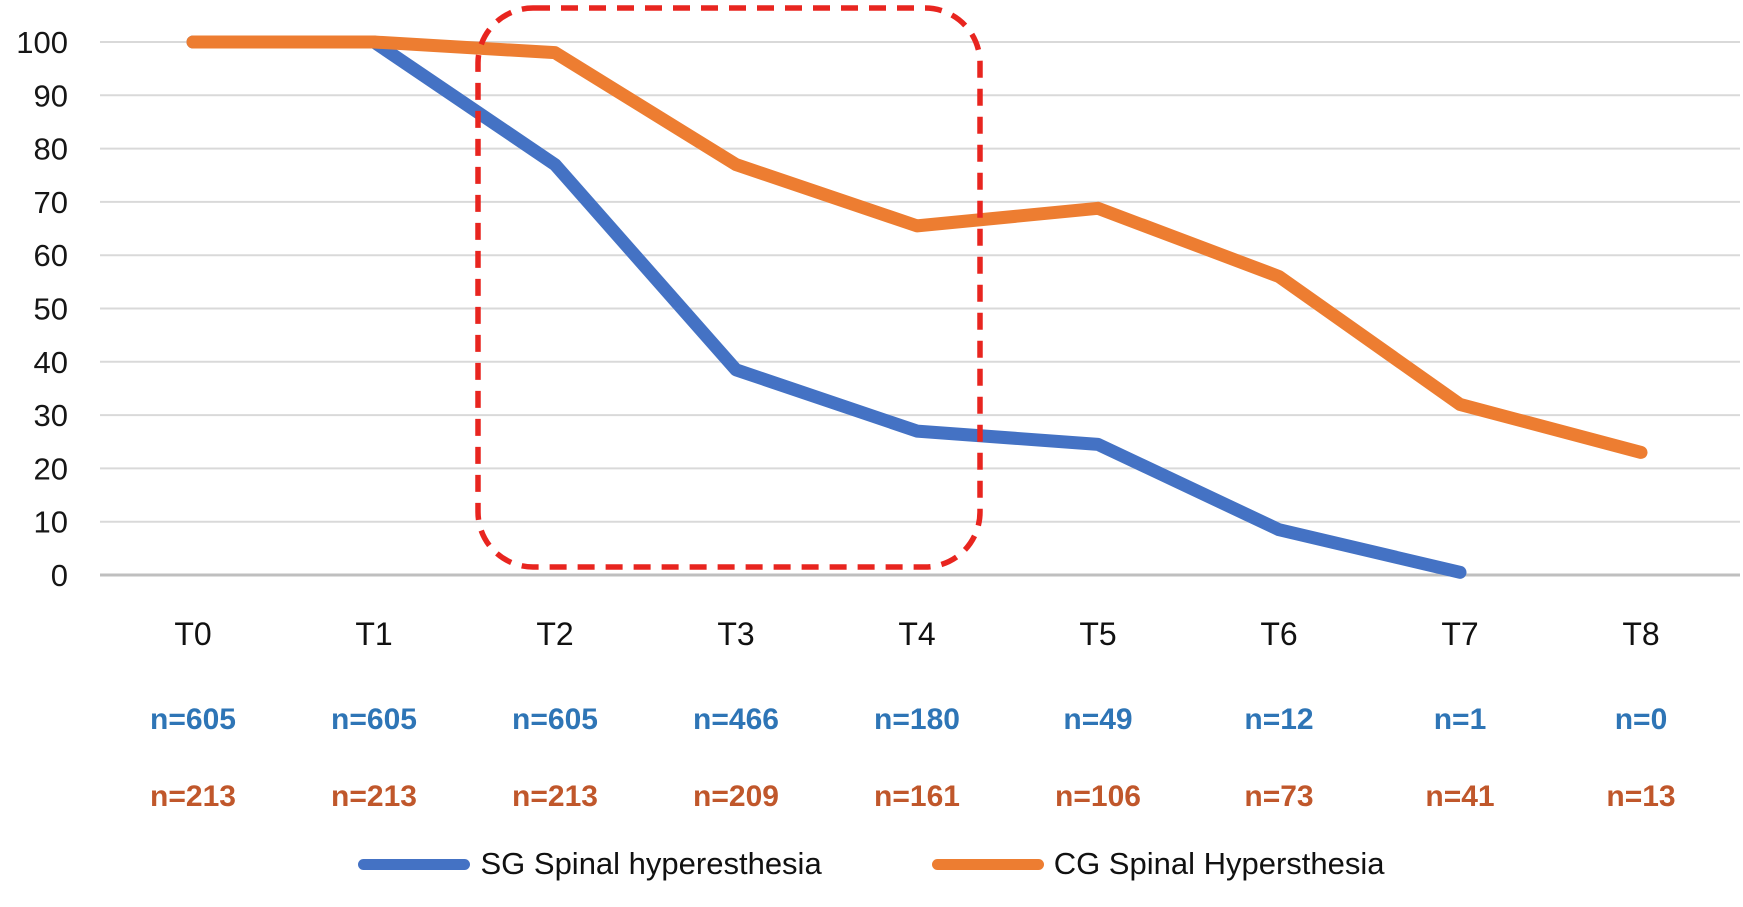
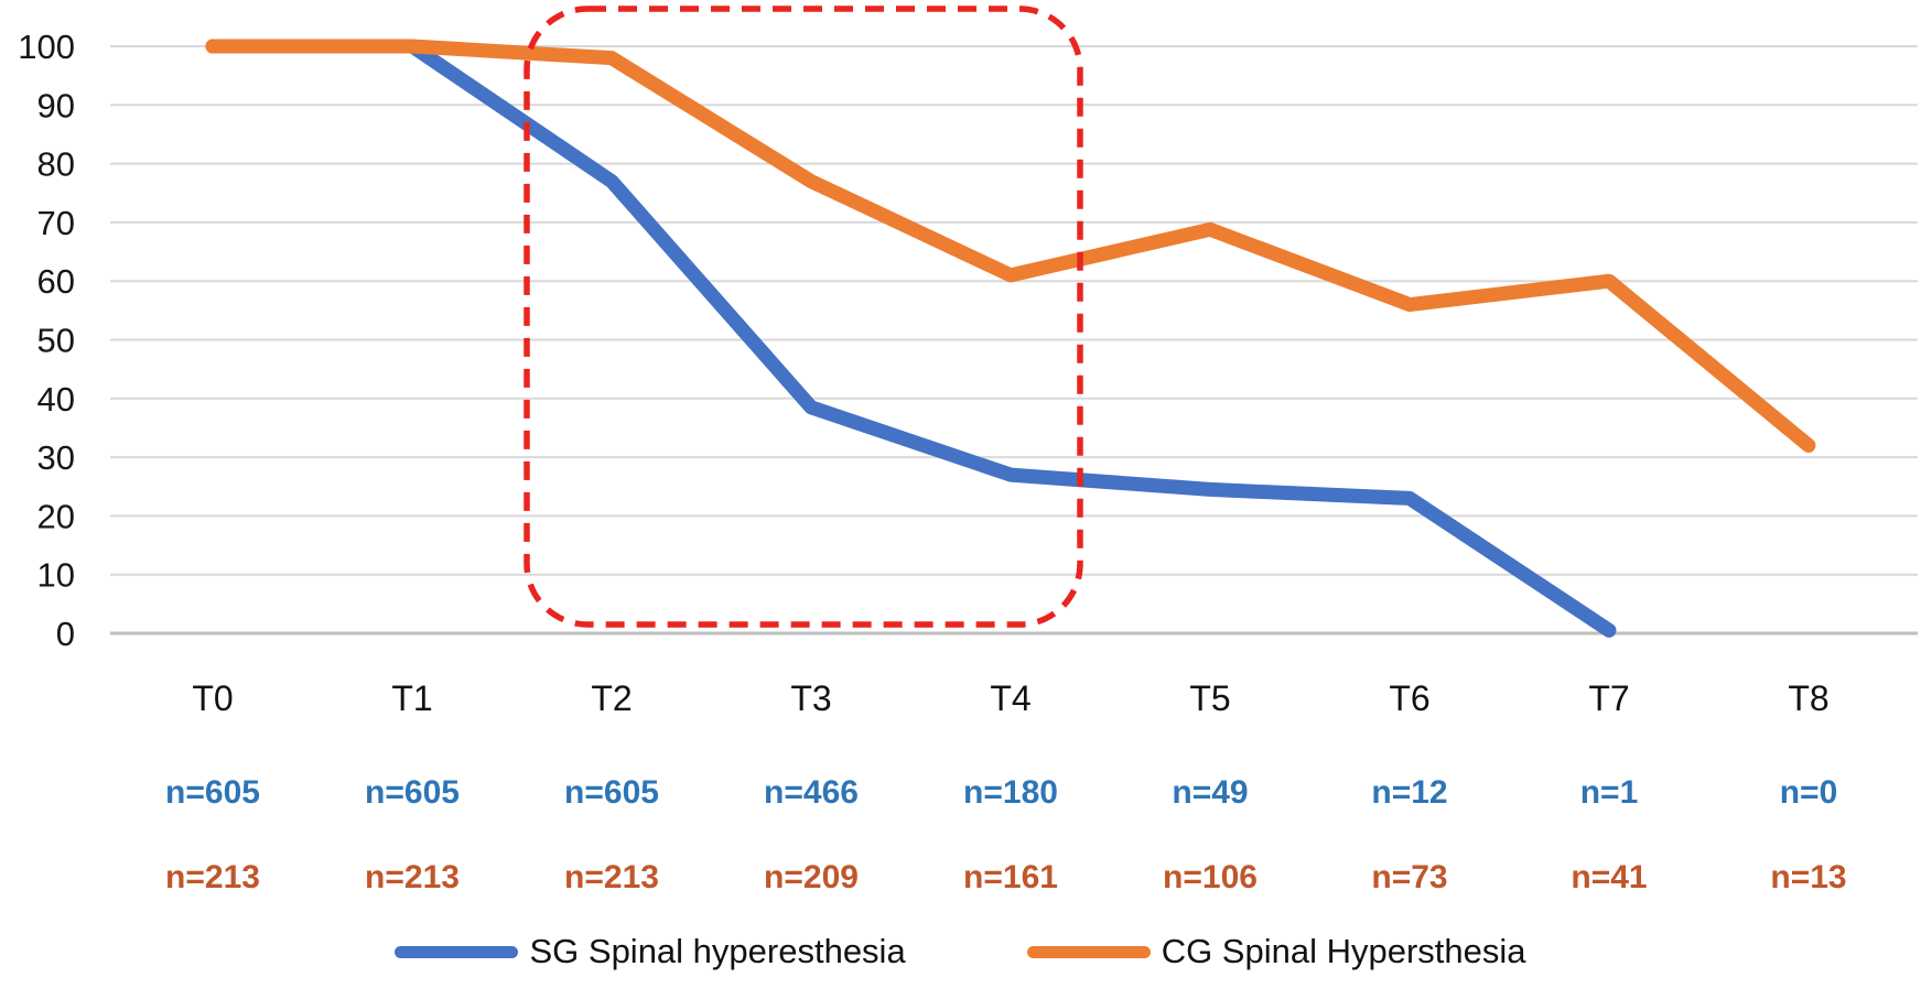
CG Spinal Hypersthesia/T4: 66 -> 61
SG Spinal hyperesthesia/T6: 8 -> 23
CG Spinal Hypersthesia/T7: 32 -> 60
CG Spinal Hypersthesia/T8: 23 -> 32
